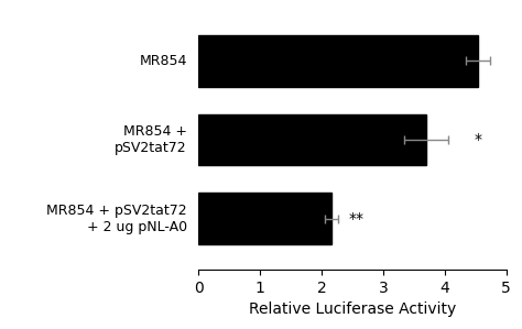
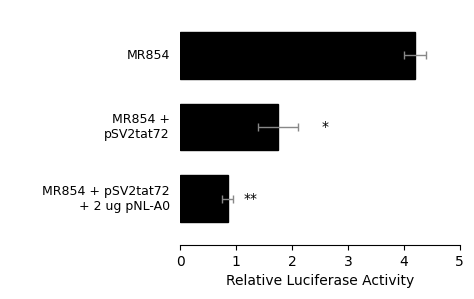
MR854: 4.54 -> 4.20
MR854 + pSV2tat72: 3.70 -> 1.75
MR854 + pSV2tat72 + 2 ug pNL-A0: 2.16 -> 0.85
